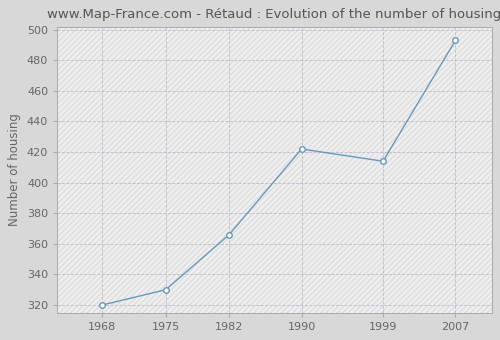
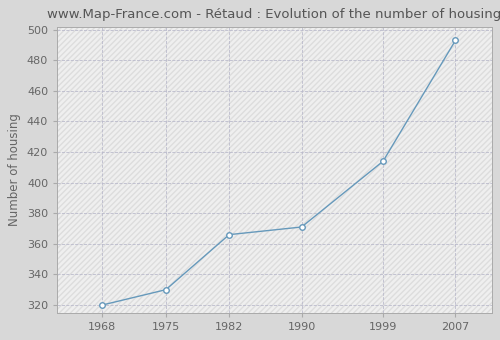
1990: 422 -> 371
